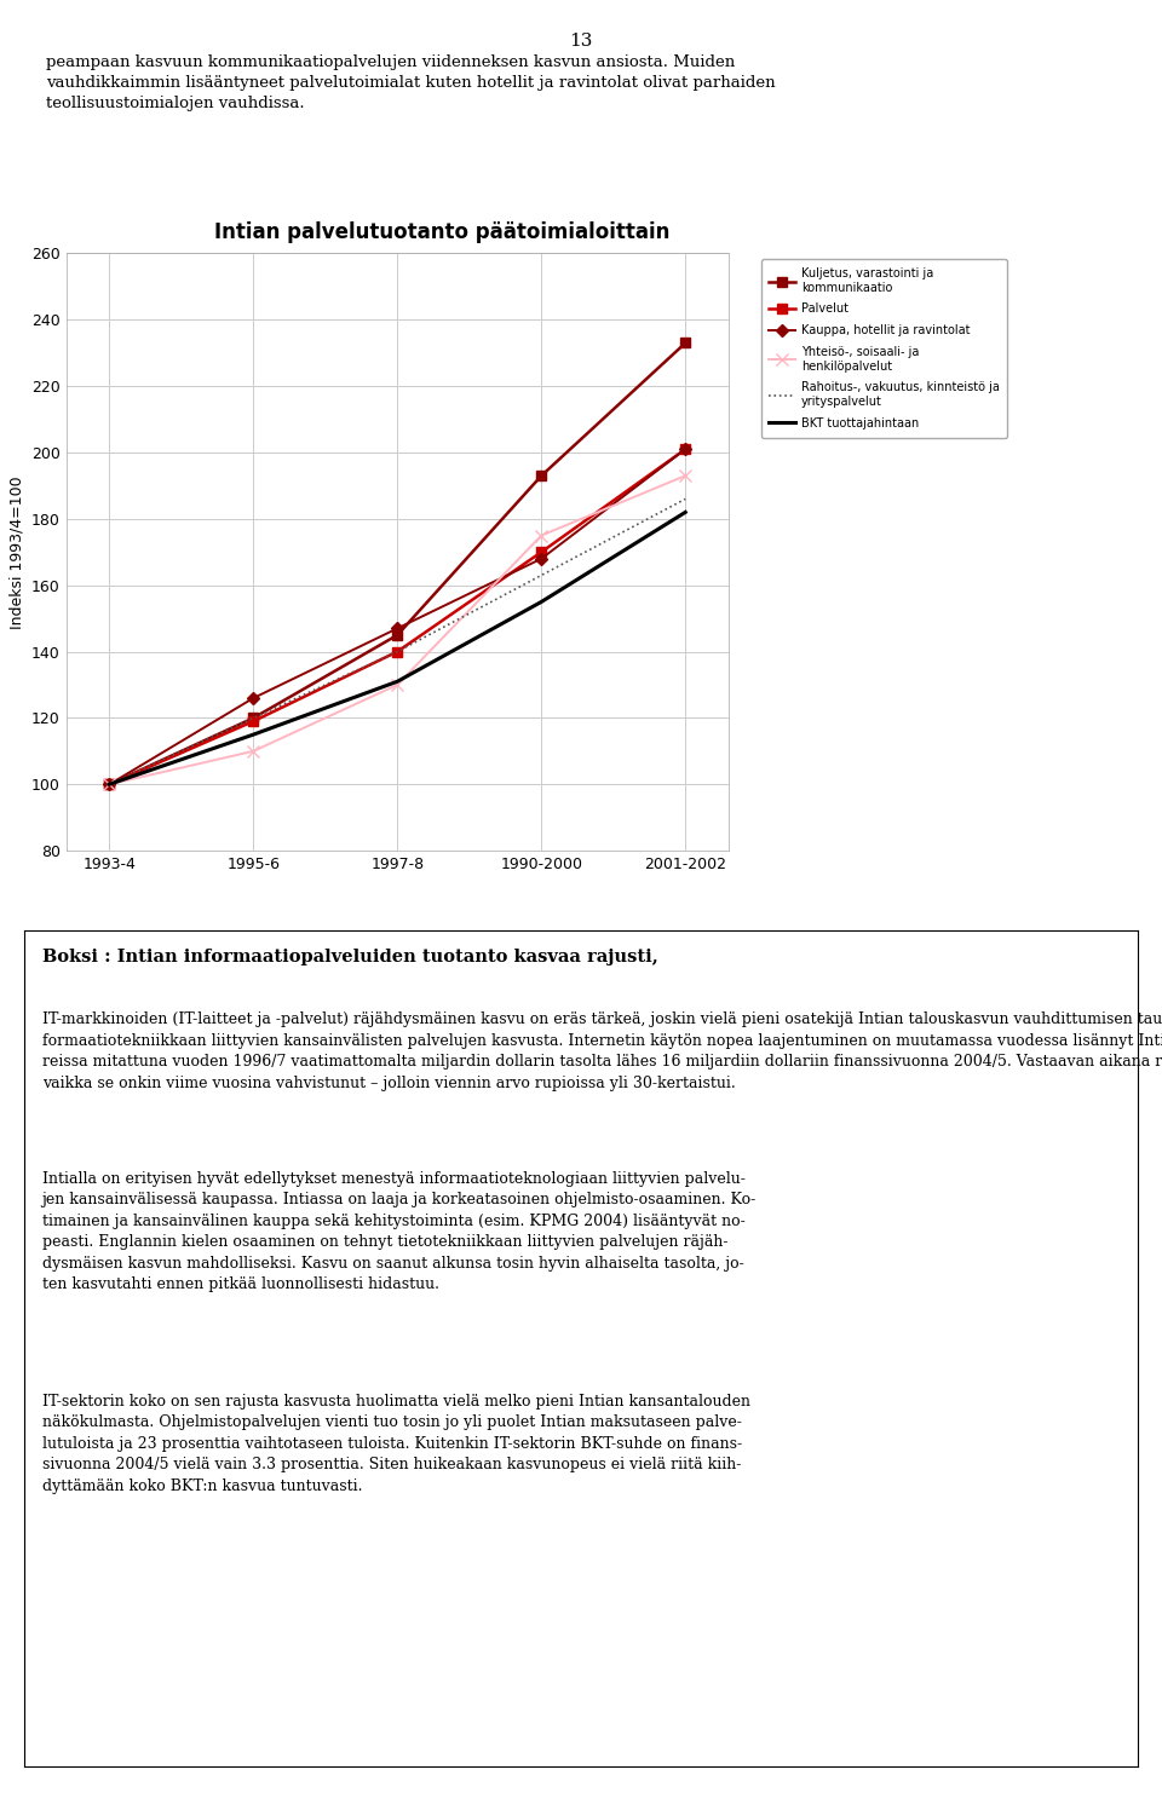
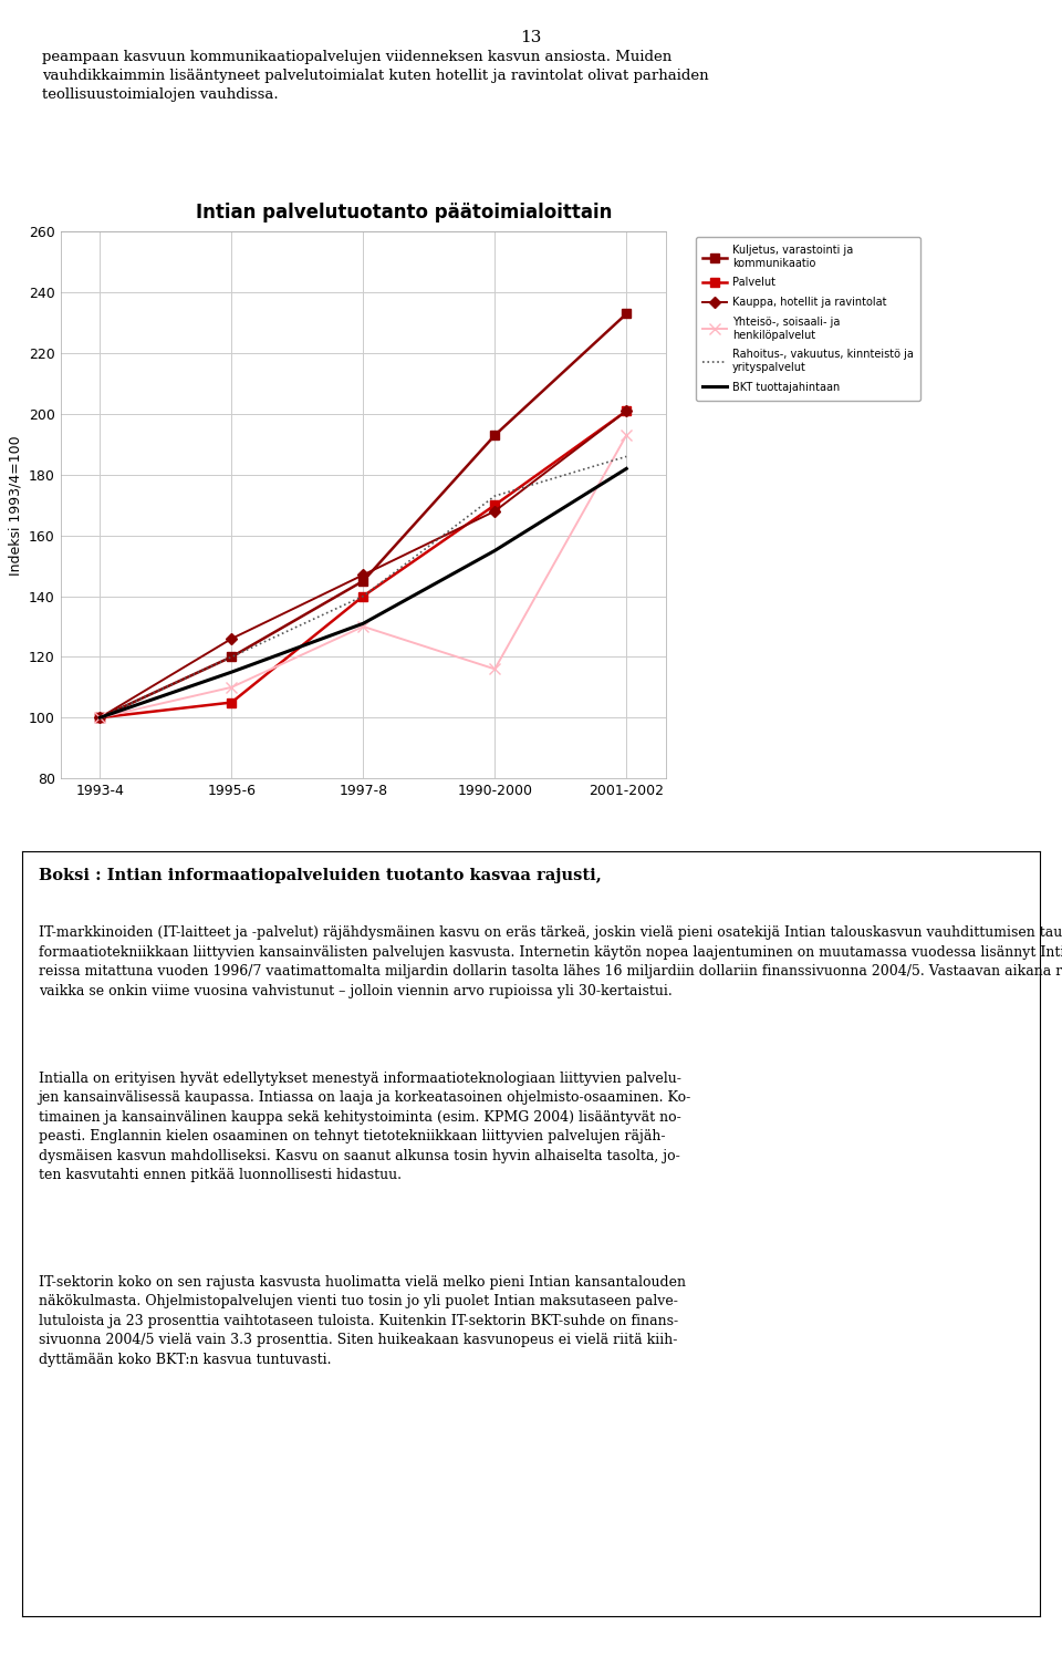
Palvelut/1995-6: 119 -> 105
Yhteisö-, soisaali- ja henkilöpalvelut/1990-2000: 175 -> 116
Rahoitus-, vakuutus, kinnteistö ja yrityspalvelut/1990-2000: 163 -> 173
